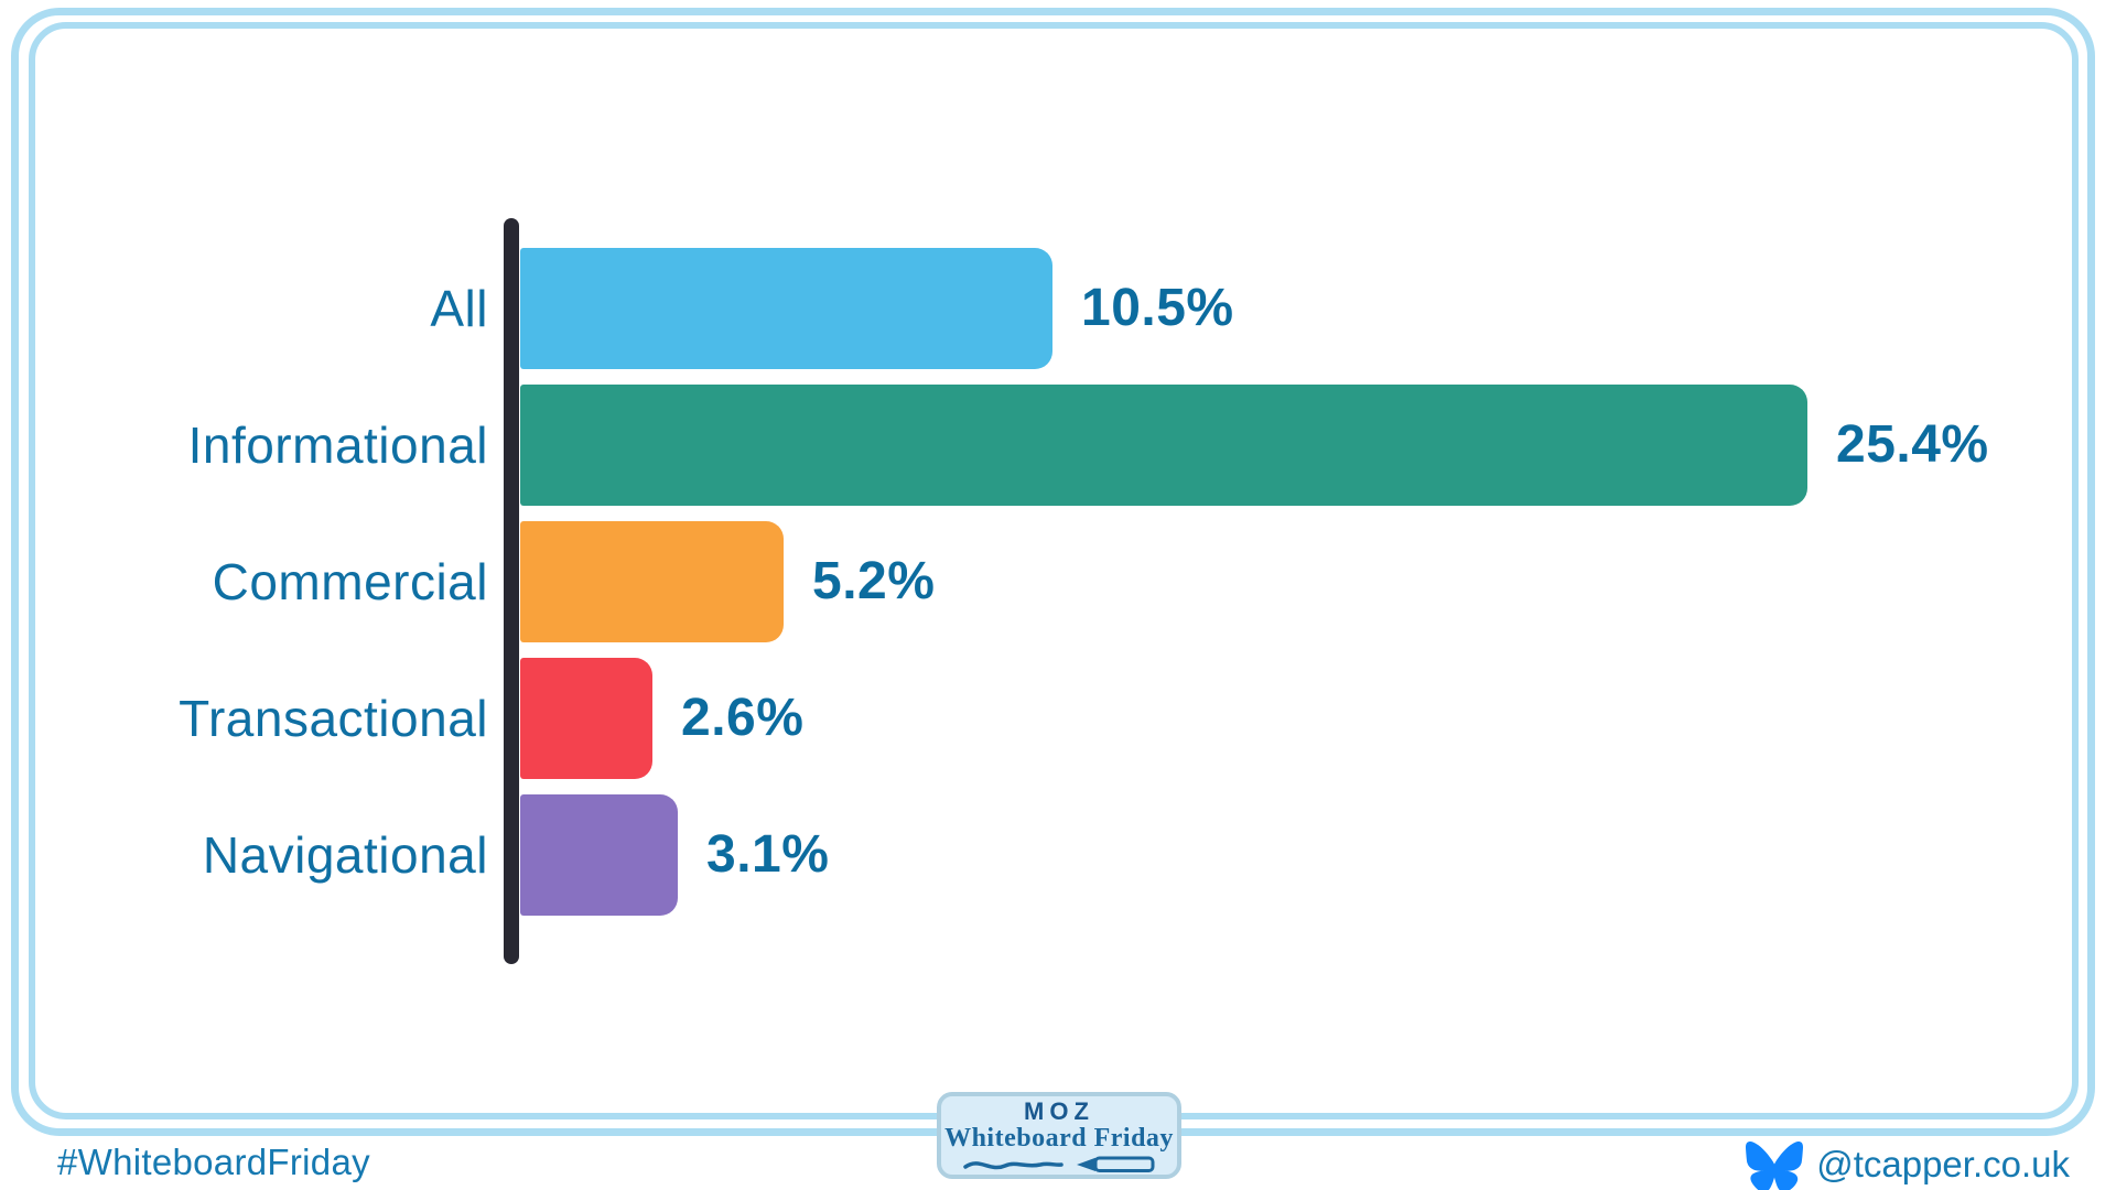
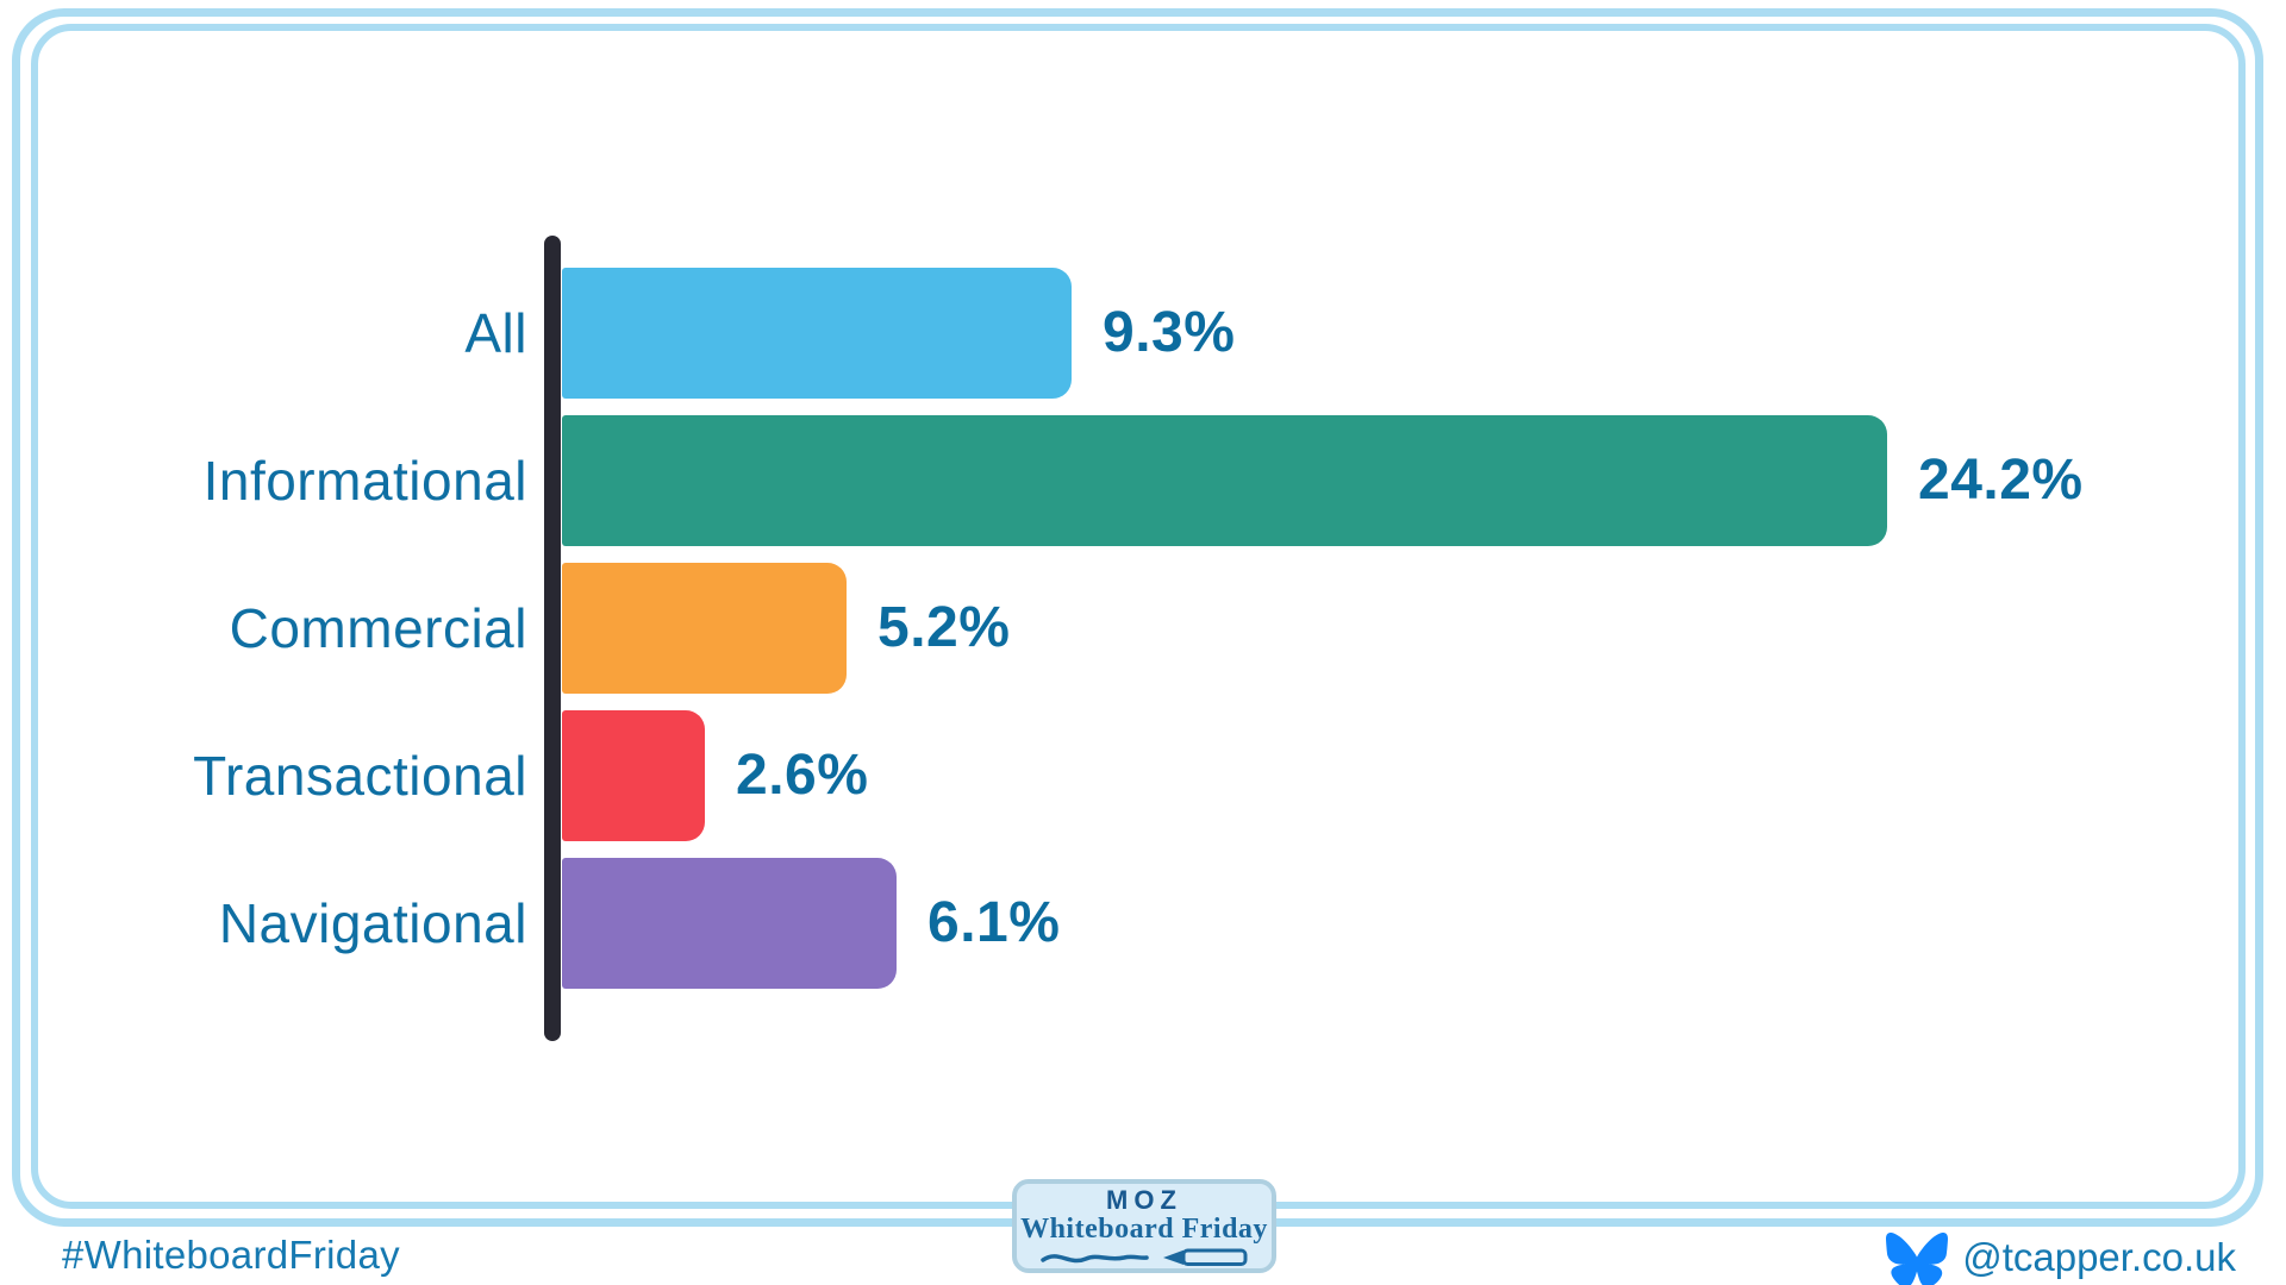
All: 10.5% -> 9.3%
Informational: 25.4% -> 24.2%
Navigational: 3.1% -> 6.1%
